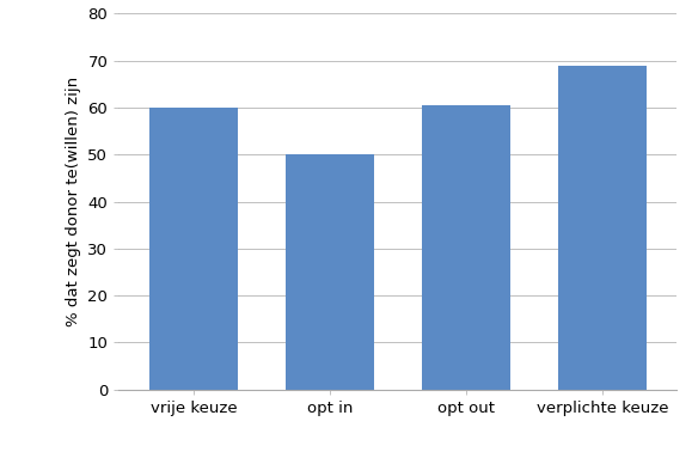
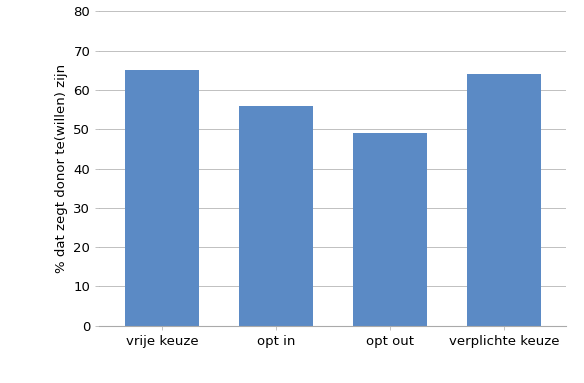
vrije keuze: 60.0 -> 65.0
opt in: 50.0 -> 56.0
opt out: 60.5 -> 49.0
verplichte keuze: 69.0 -> 64.0
